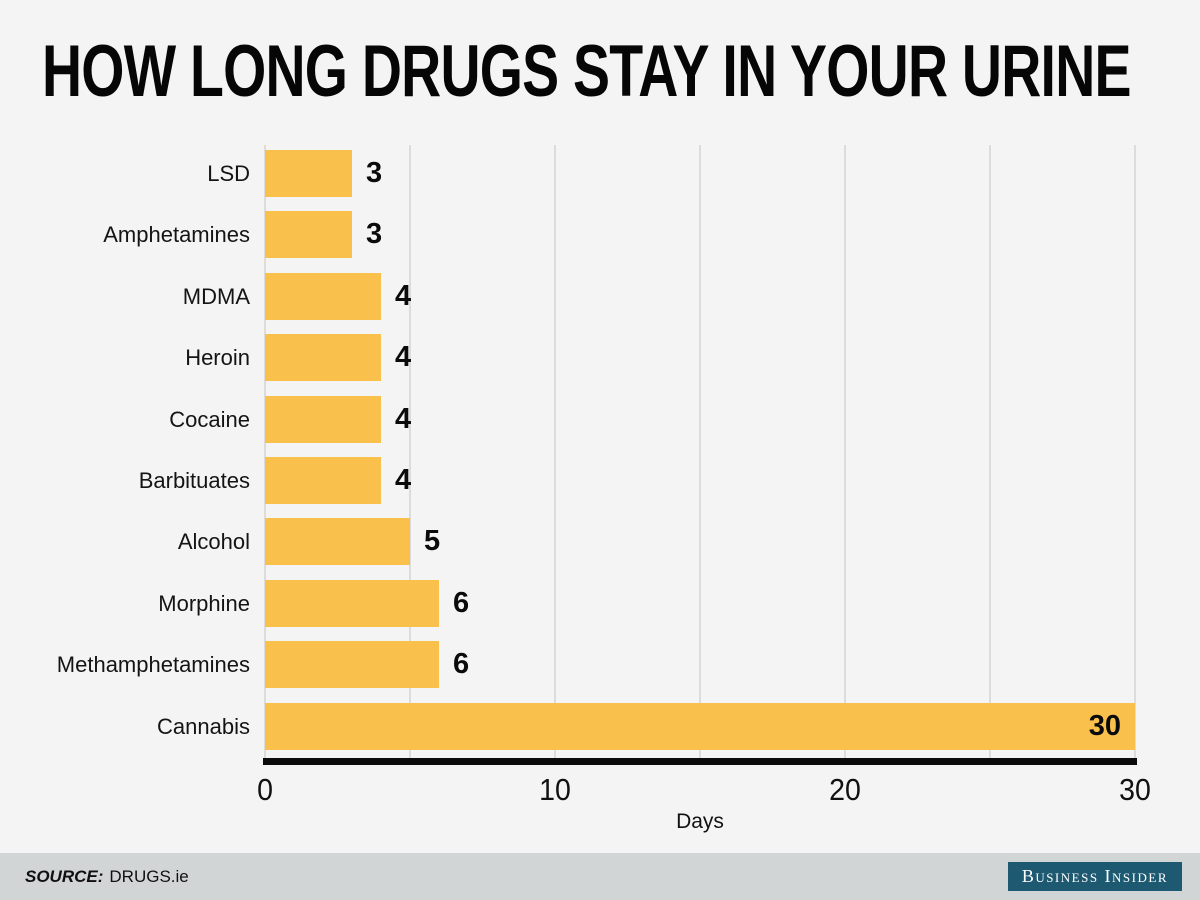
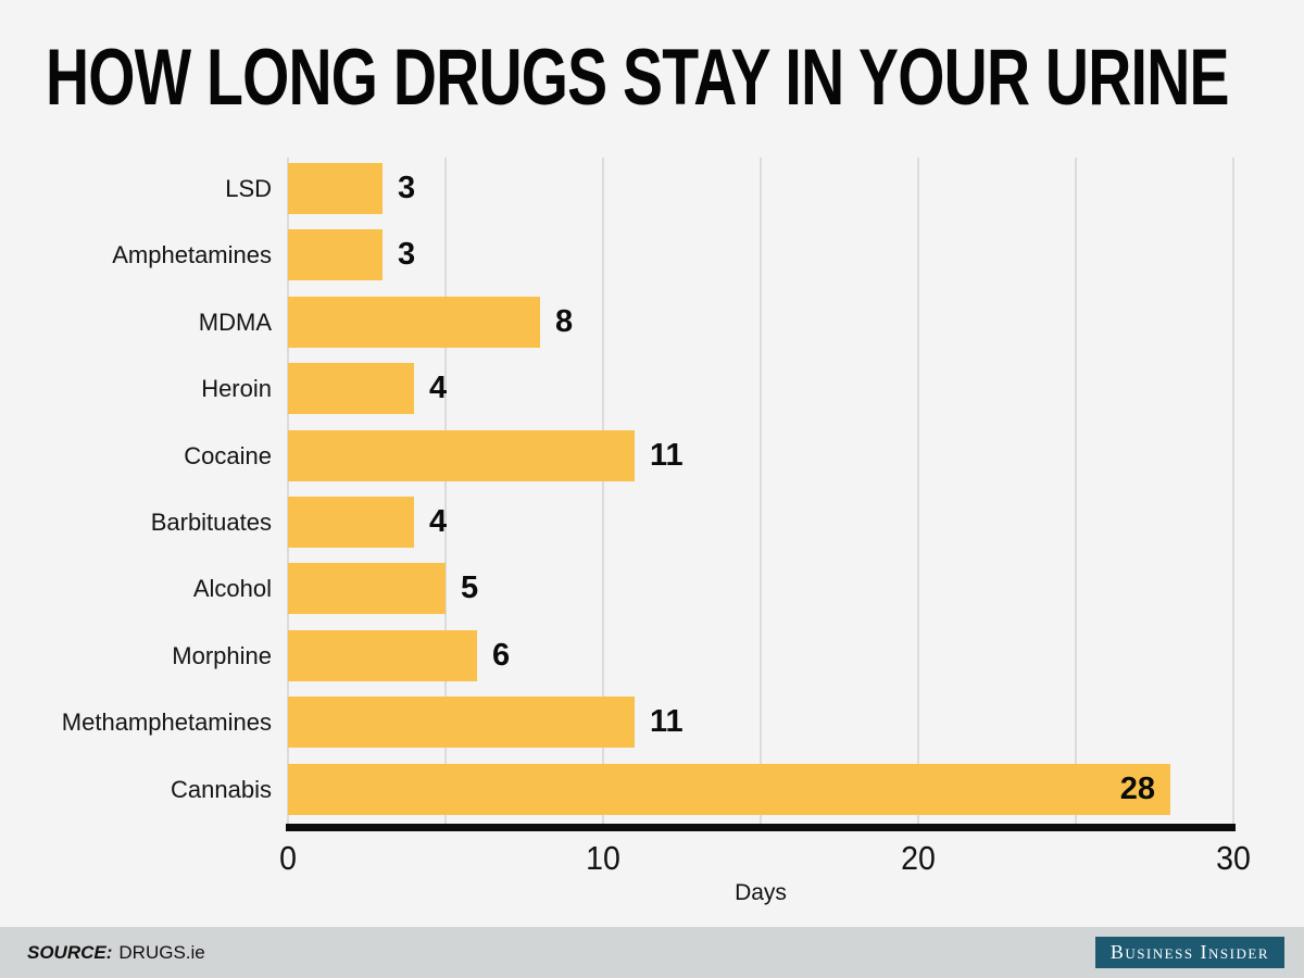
MDMA: 4 -> 8
Cocaine: 4 -> 11
Methamphetamines: 6 -> 11
Cannabis: 30 -> 28
